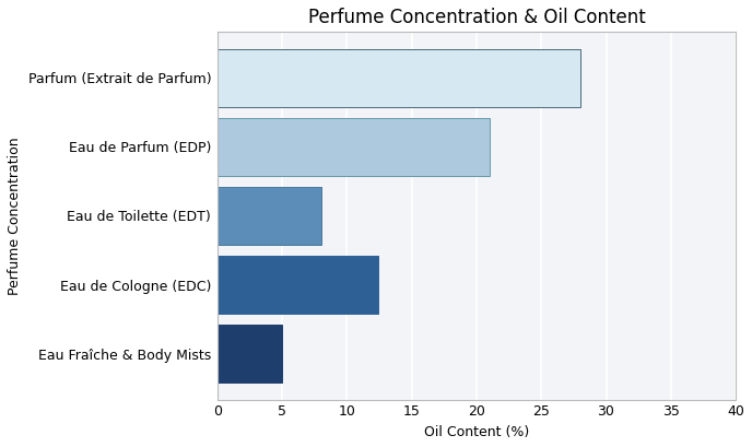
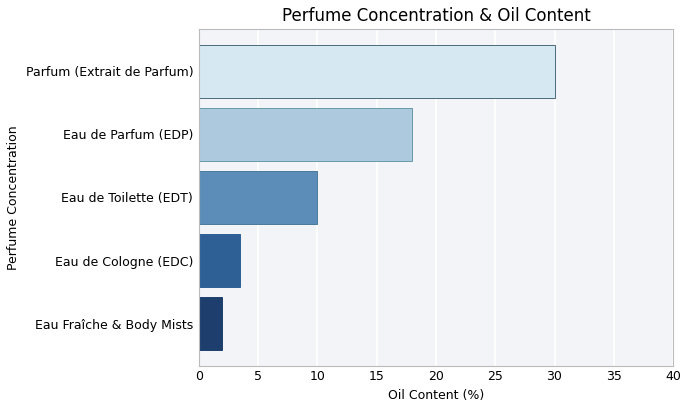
Parfum (Extrait de Parfum): 28.0 -> 30.0
Eau de Parfum (EDP): 21.0 -> 18.0
Eau de Toilette (EDT): 8.0 -> 10.0
Eau de Cologne (EDC): 12.4 -> 3.5
Eau Fraîche & Body Mists: 5.0 -> 2.0
